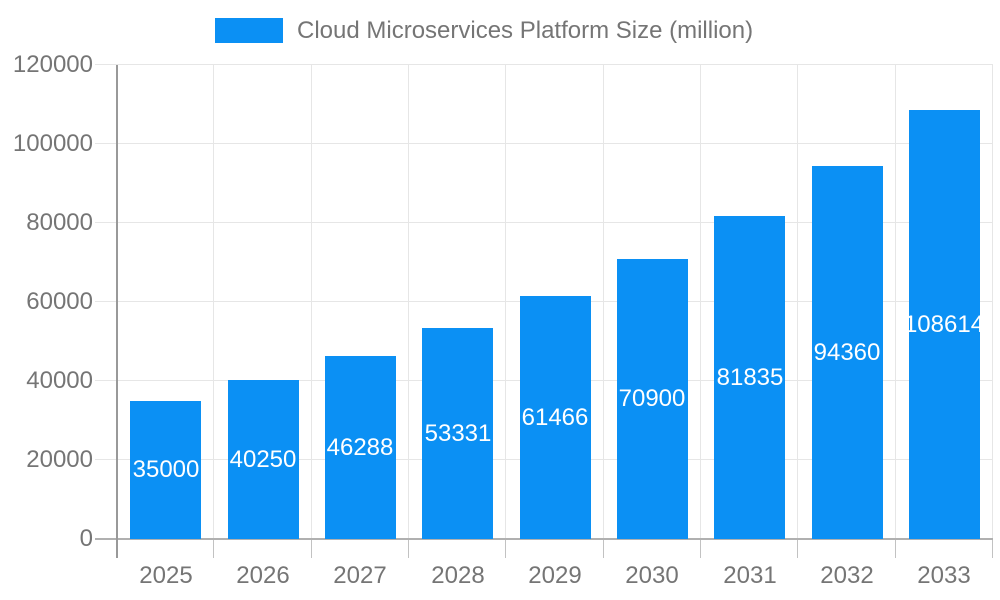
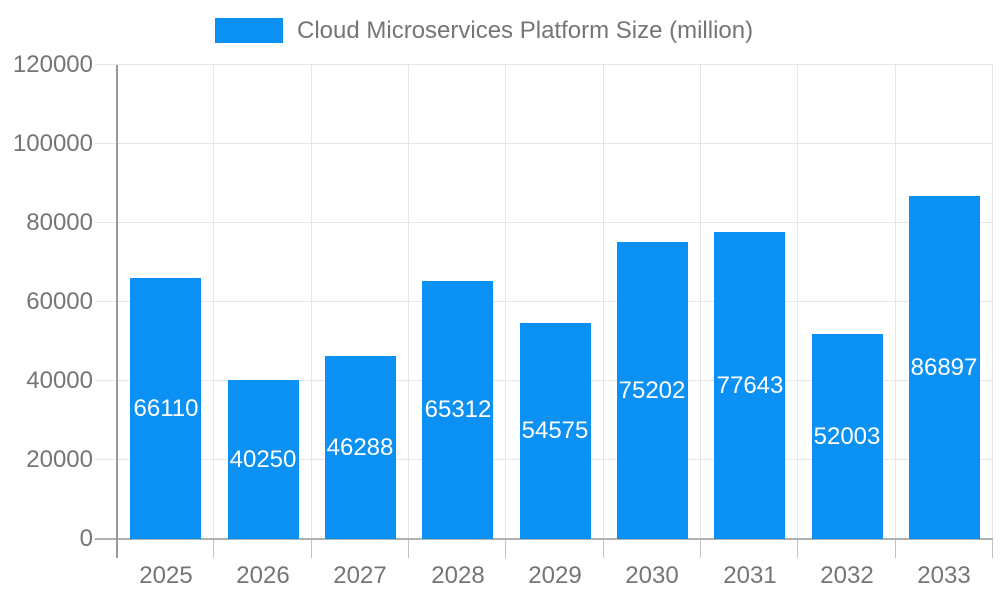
2025: 35000 -> 66110
2028: 53331 -> 65312
2029: 61466 -> 54575
2030: 70900 -> 75202
2031: 81835 -> 77643
2032: 94360 -> 52003
2033: 108614 -> 86897
